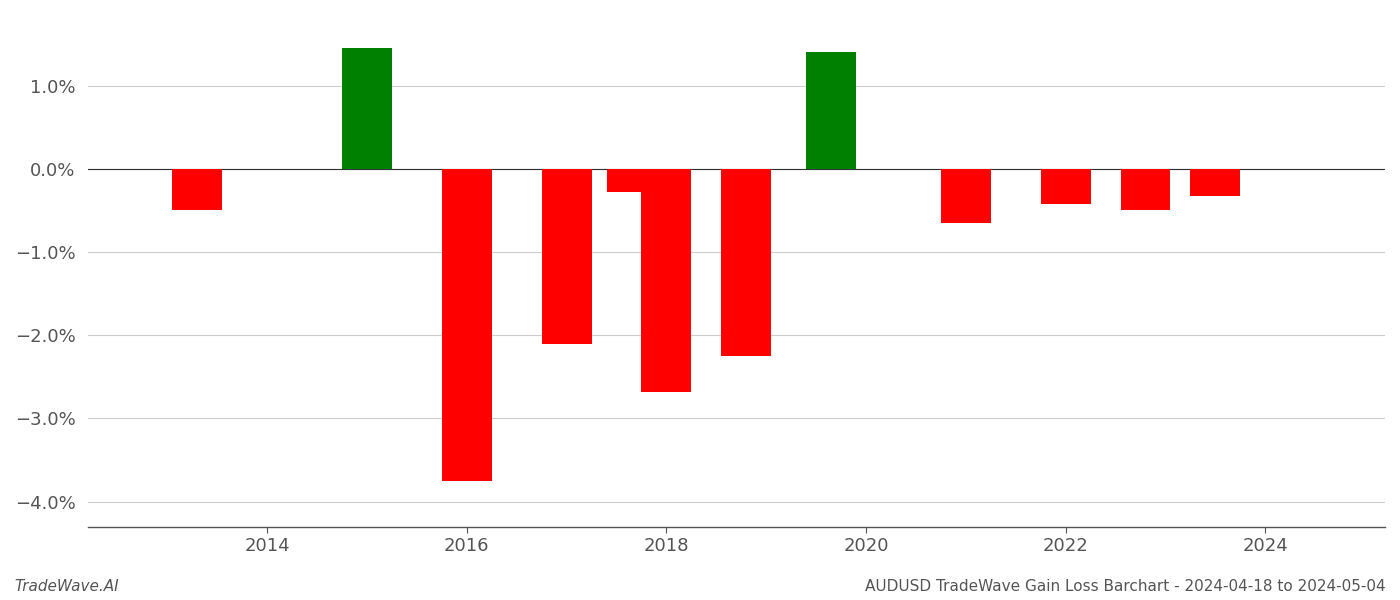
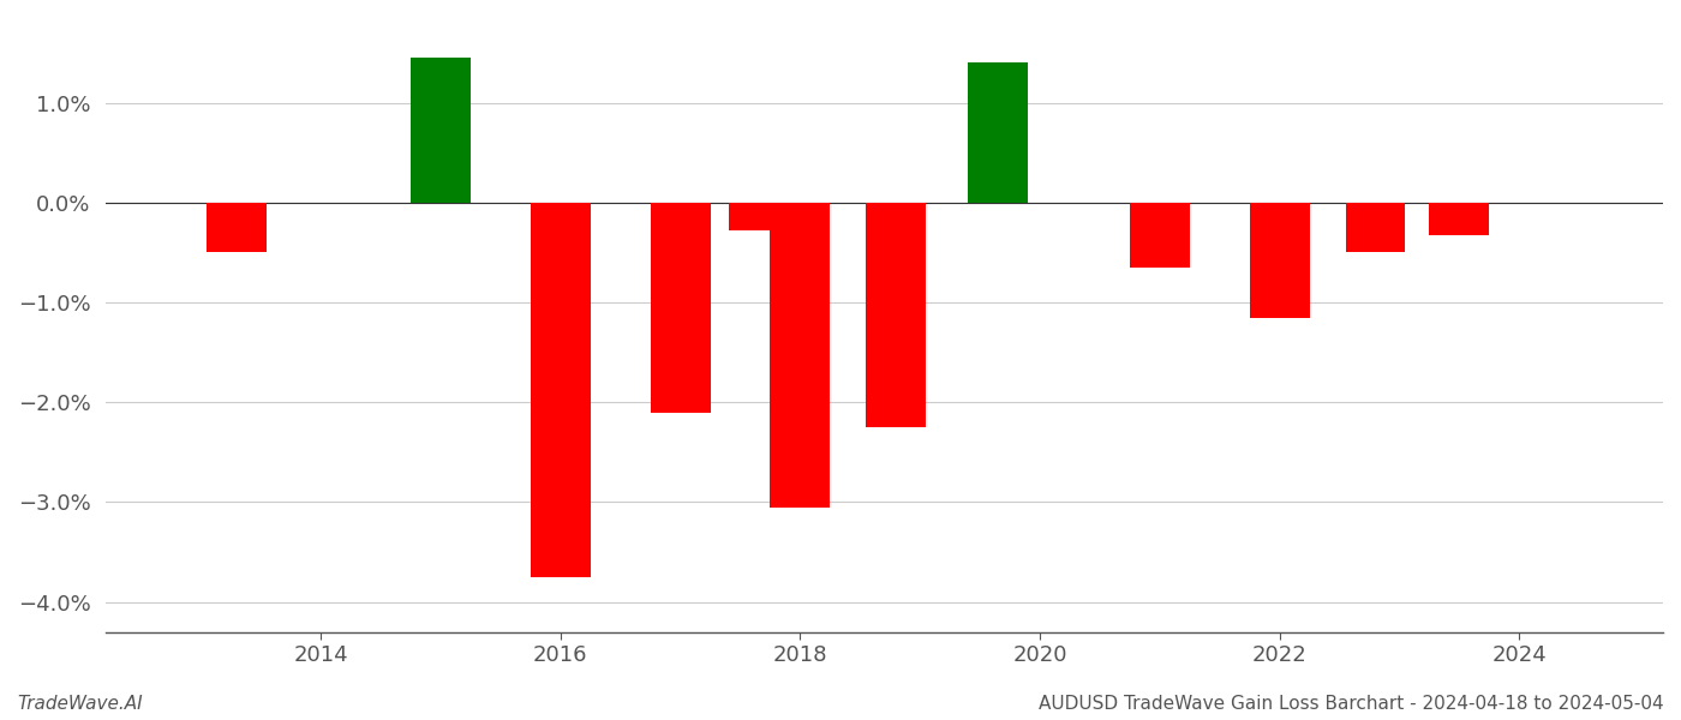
2018: -2.68% -> -3.05%
2022: -0.42% -> -1.15%
